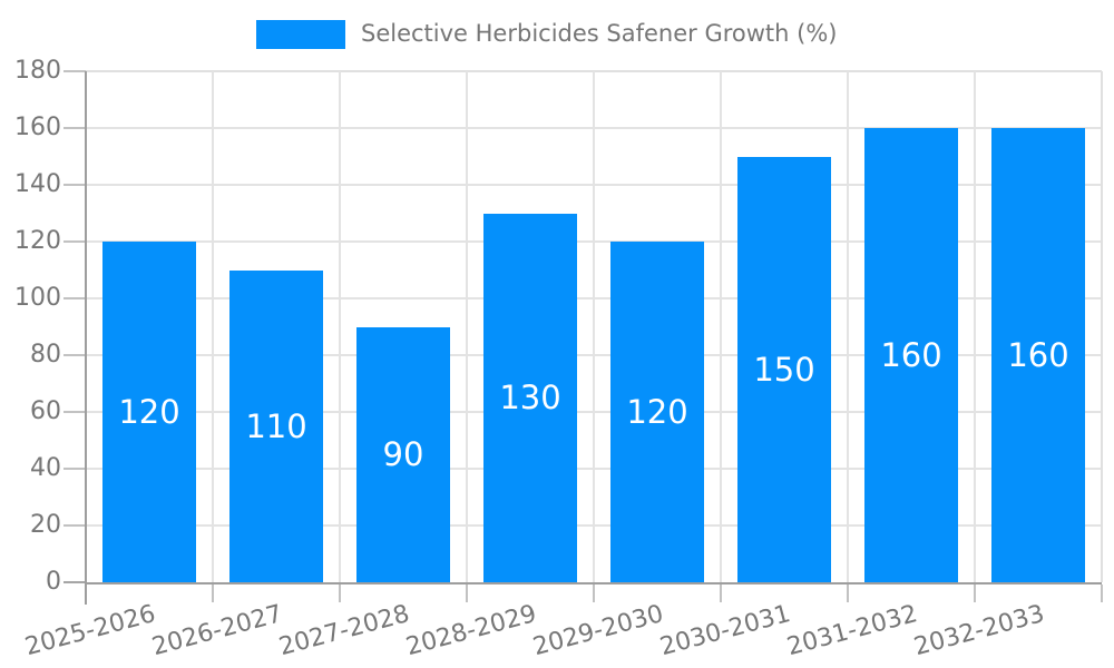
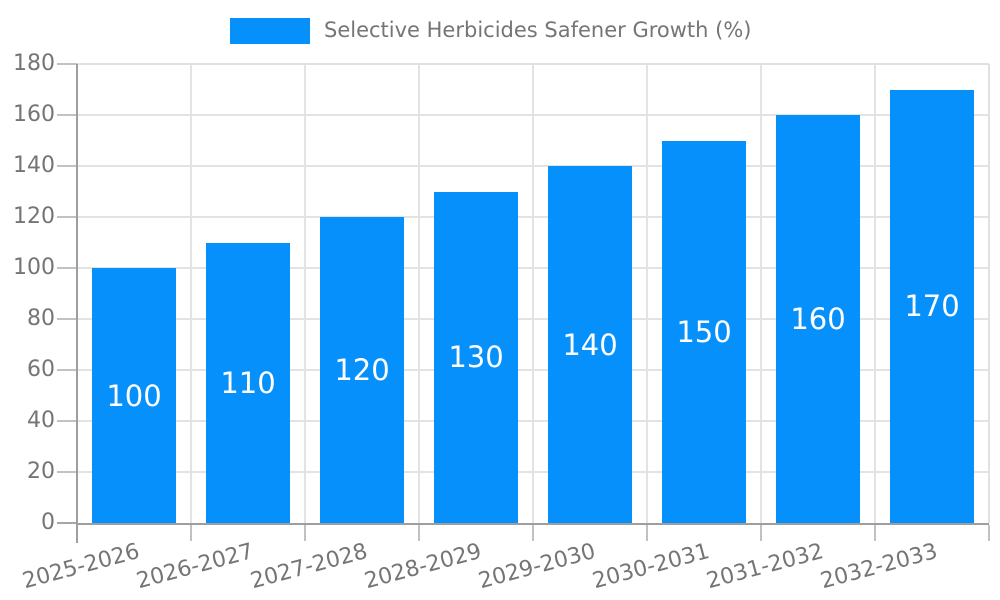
2025-2026: 120 -> 100
2027-2028: 90 -> 120
2029-2030: 120 -> 140
2032-2033: 160 -> 170
